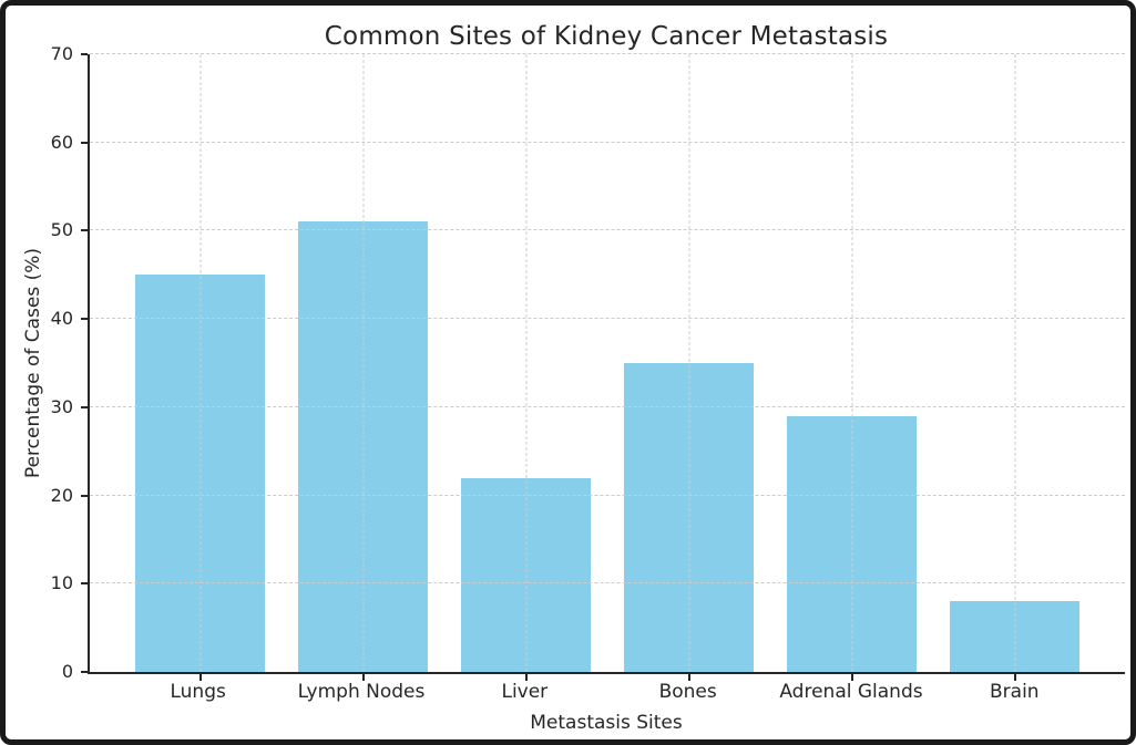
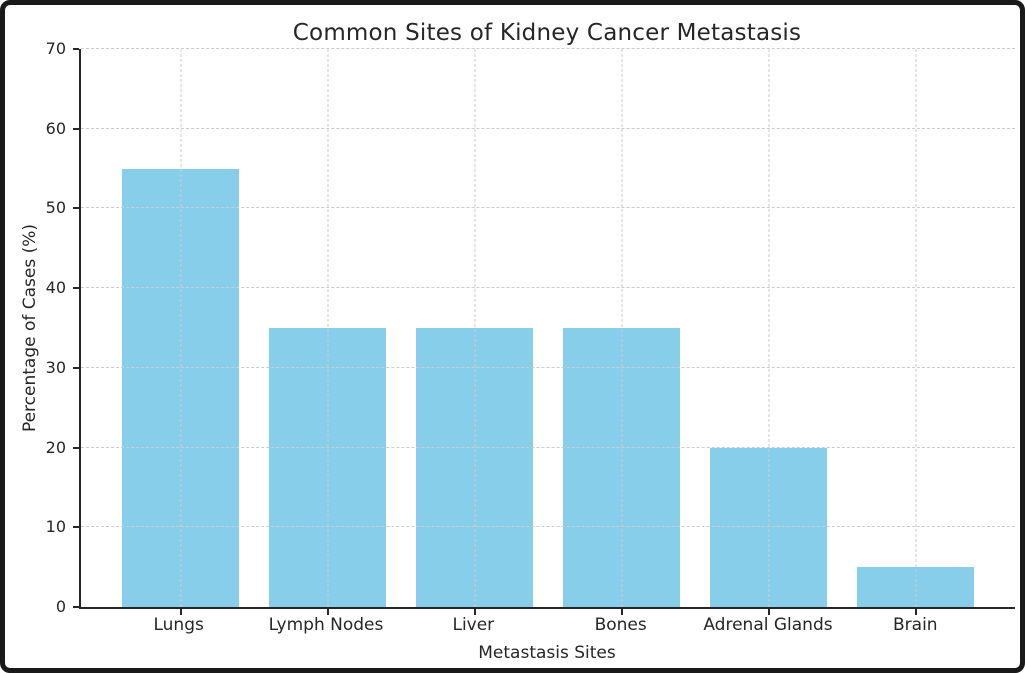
Lungs: 45 -> 55
Lymph Nodes: 51 -> 35
Liver: 22 -> 35
Adrenal Glands: 29 -> 20
Brain: 8 -> 5
